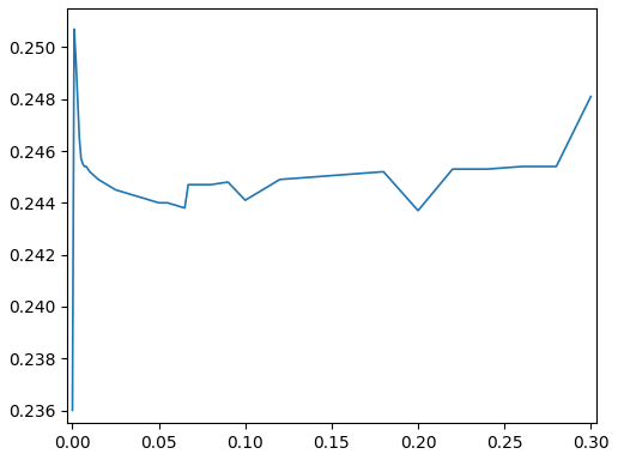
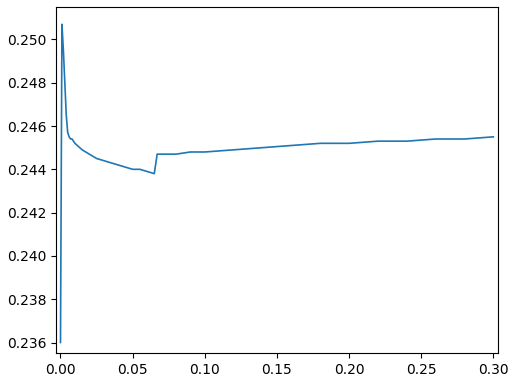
0.10: 0.2441 -> 0.2448
0.20: 0.2437 -> 0.2452
0.30: 0.2481 -> 0.2455
